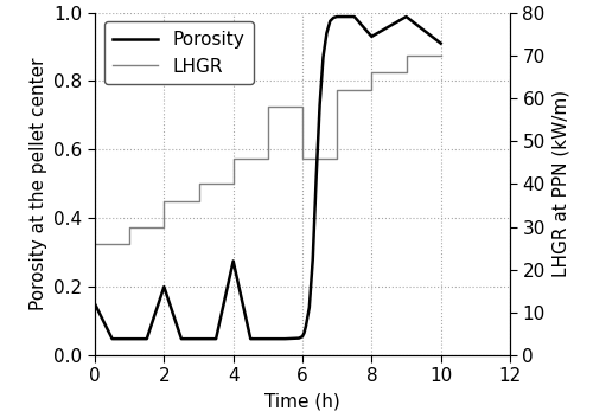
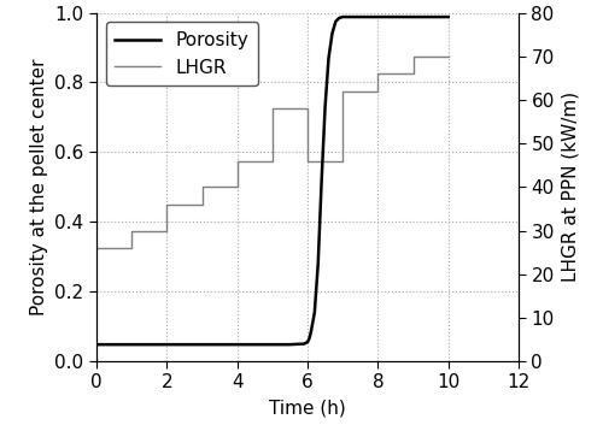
Porosity/0: 0.150 -> 0.048
Porosity/2: 0.200 -> 0.048
Porosity/4: 0.275 -> 0.048
Porosity/8: 0.930 -> 0.988
Porosity/10: 0.910 -> 0.988
